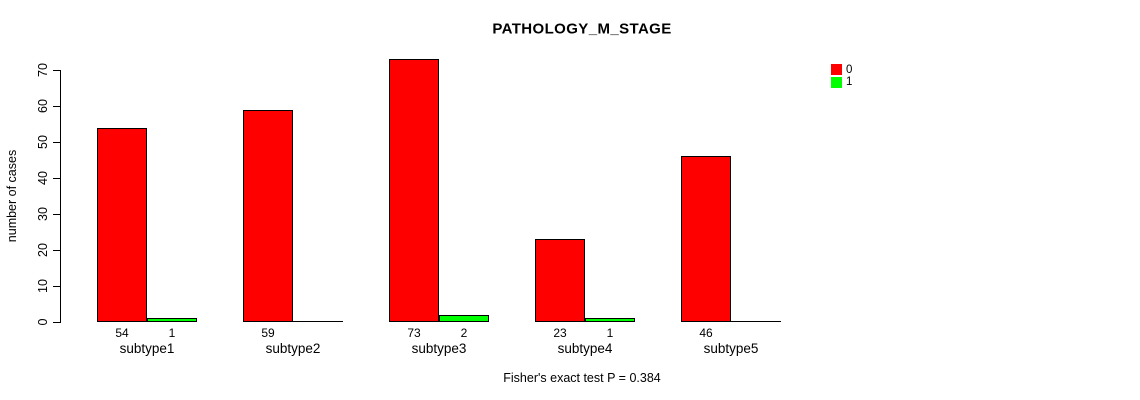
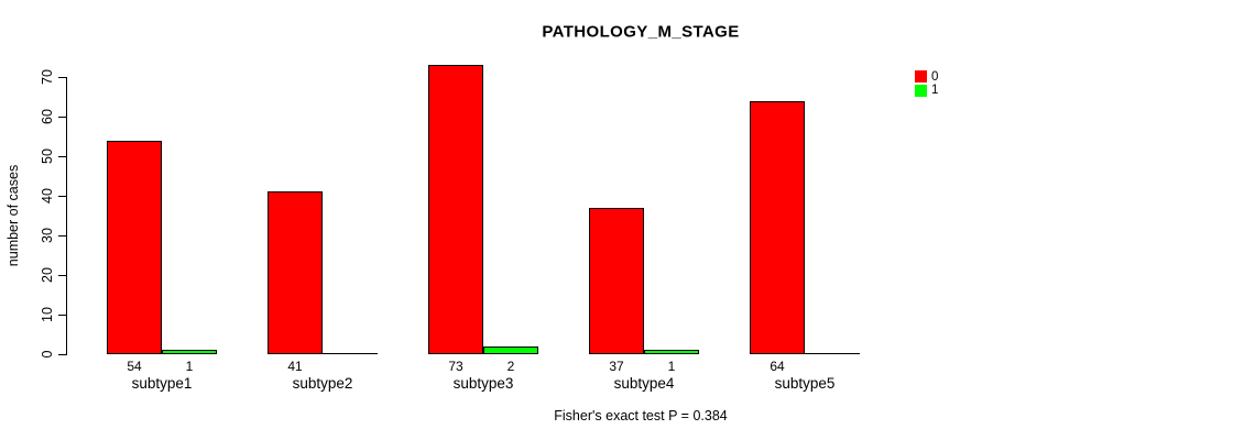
0/subtype2: 59 -> 41
0/subtype4: 23 -> 37
0/subtype5: 46 -> 64
